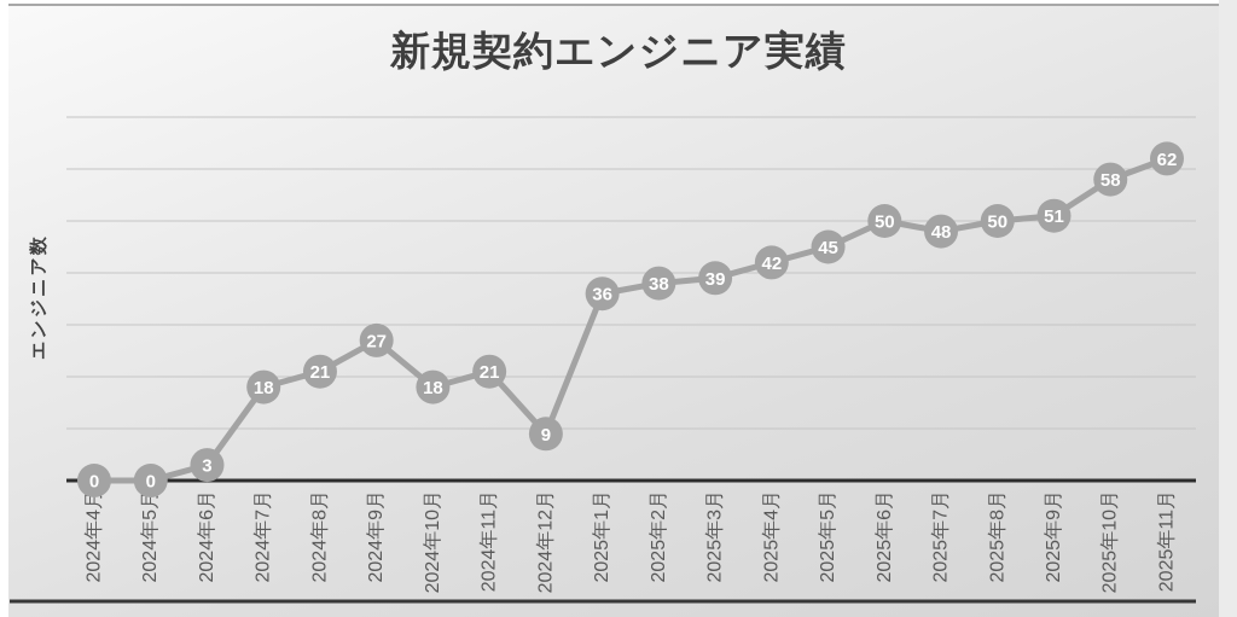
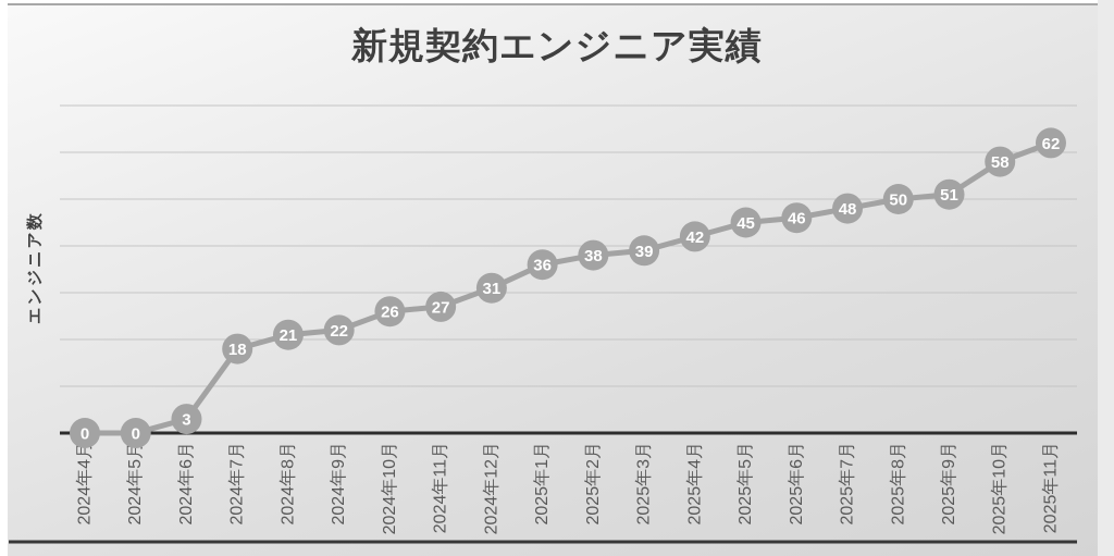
2024年9月: 27 -> 22
2024年10月: 18 -> 26
2024年11月: 21 -> 27
2024年12月: 9 -> 31
2025年6月: 50 -> 46
